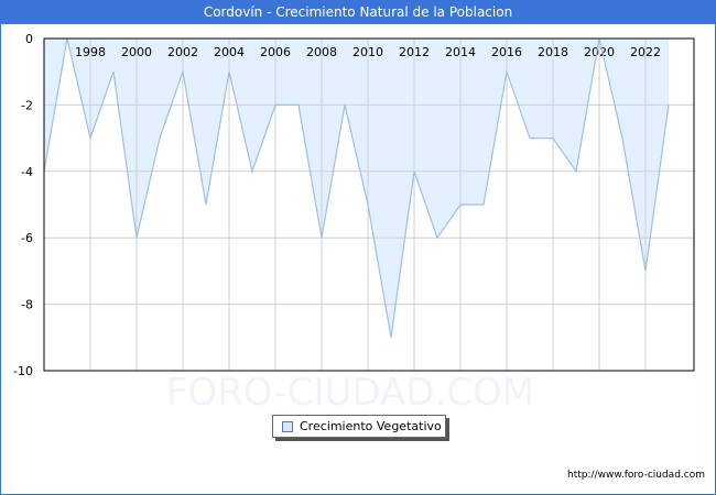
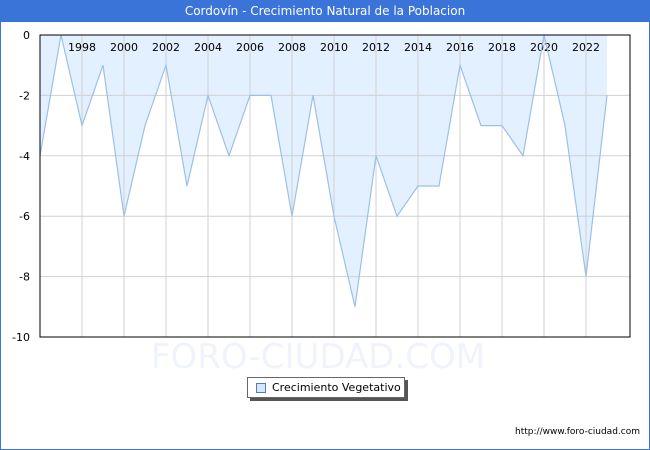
2004: -1 -> -2
2010: -5 -> -6
2022: -7 -> -8
